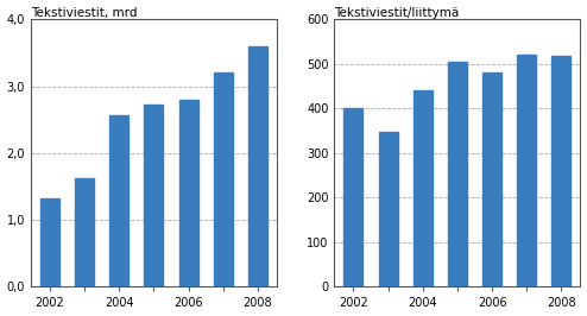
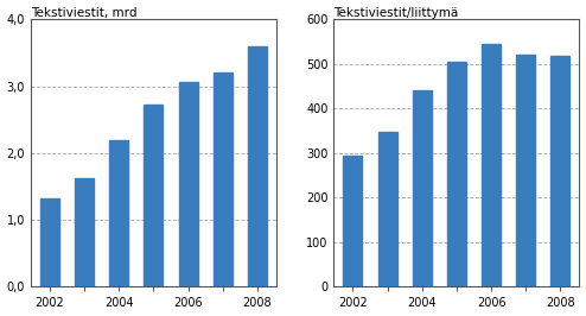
Tekstiviestit, mrd/2004: 2,56 -> 2,20
Tekstiviestit, mrd/2006: 2,80 -> 3,07
Tekstiviestit/liittymä/2002: 400 -> 295
Tekstiviestit/liittymä/2006: 480 -> 546
